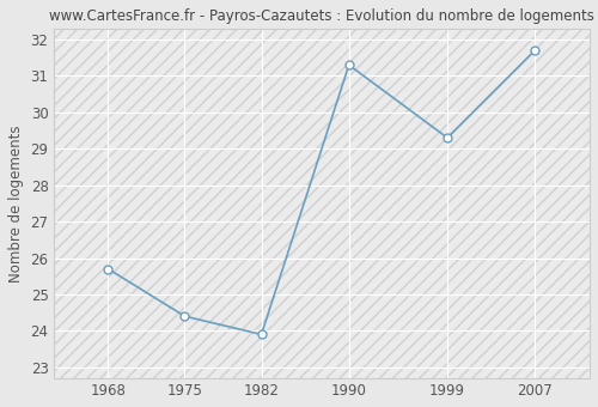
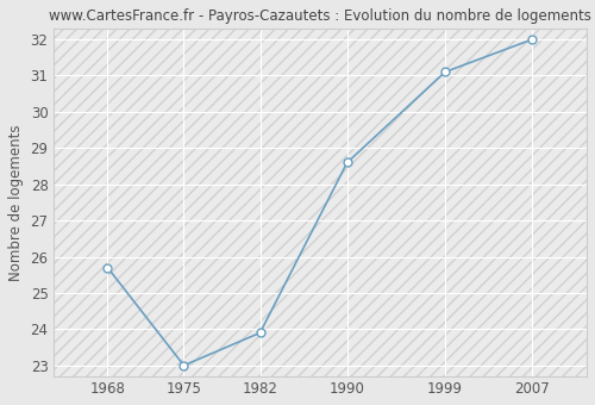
1975: 24.4 -> 23.0
1990: 31.3 -> 28.6
1999: 29.3 -> 31.1
2007: 31.7 -> 32.0
